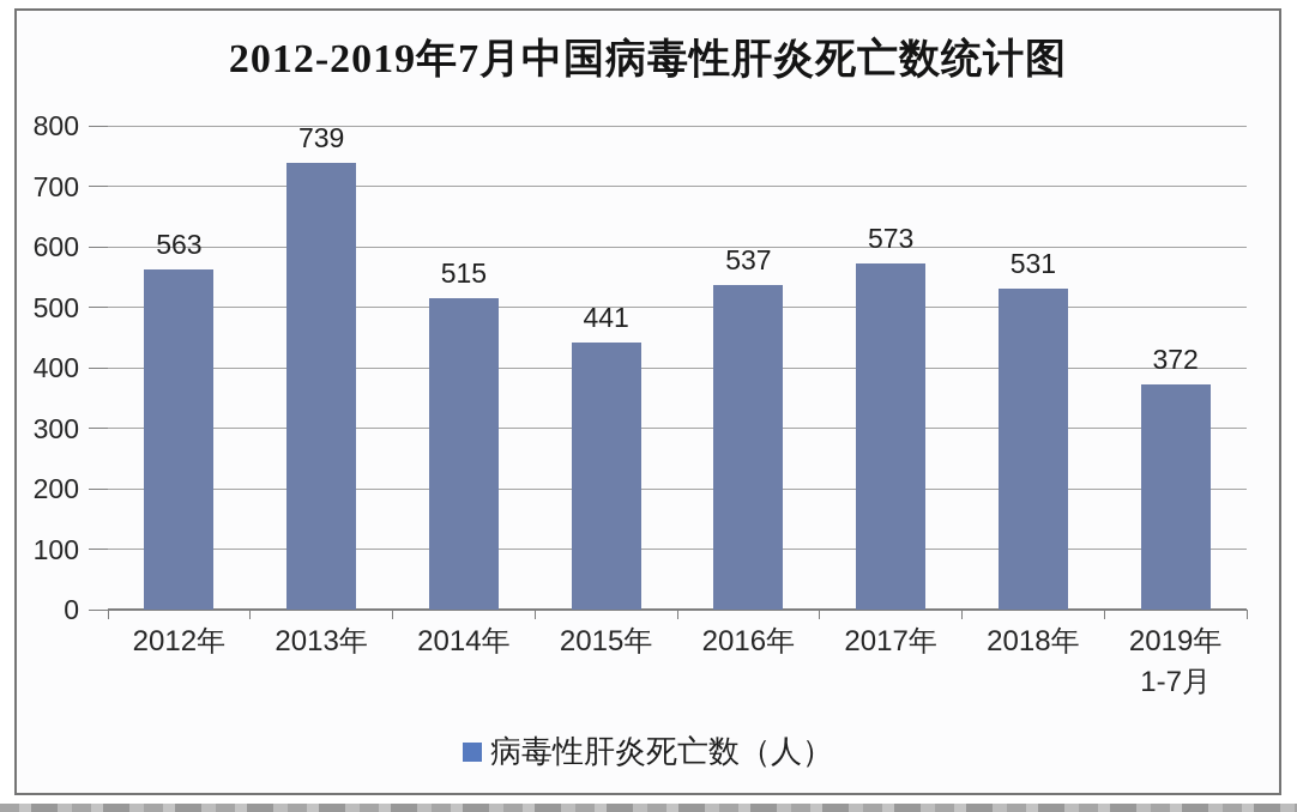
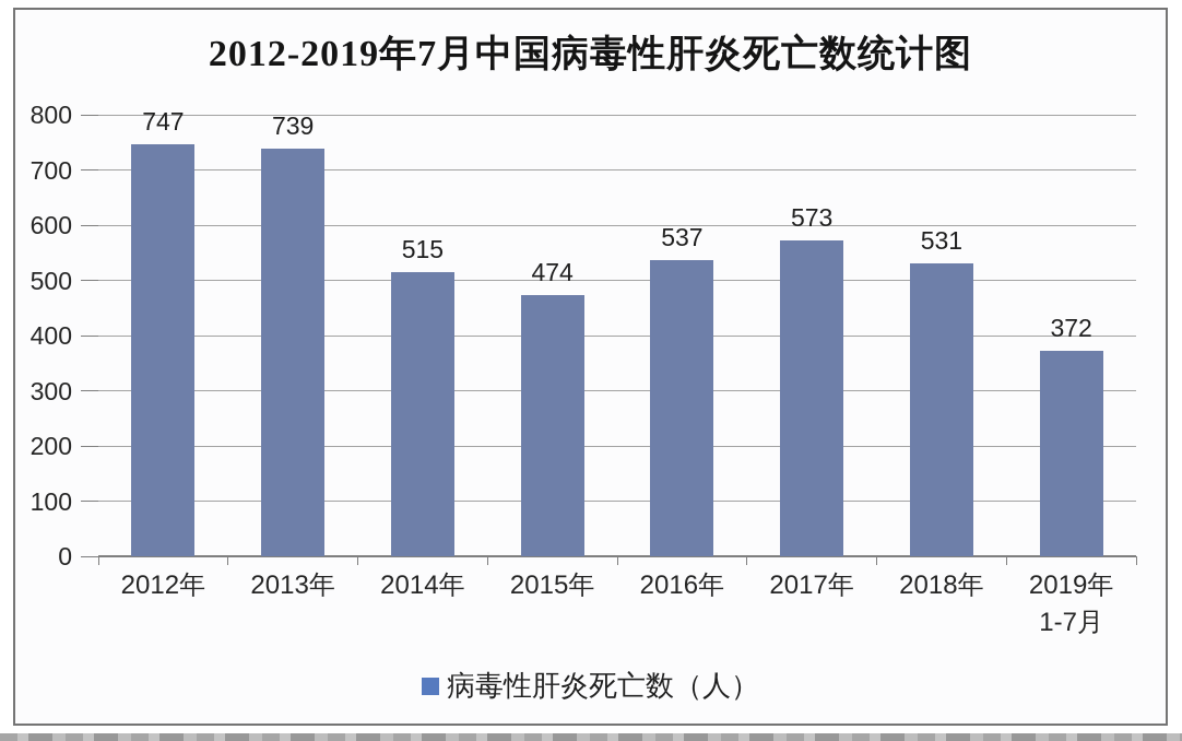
2012年: 563 -> 747
2015年: 441 -> 474
